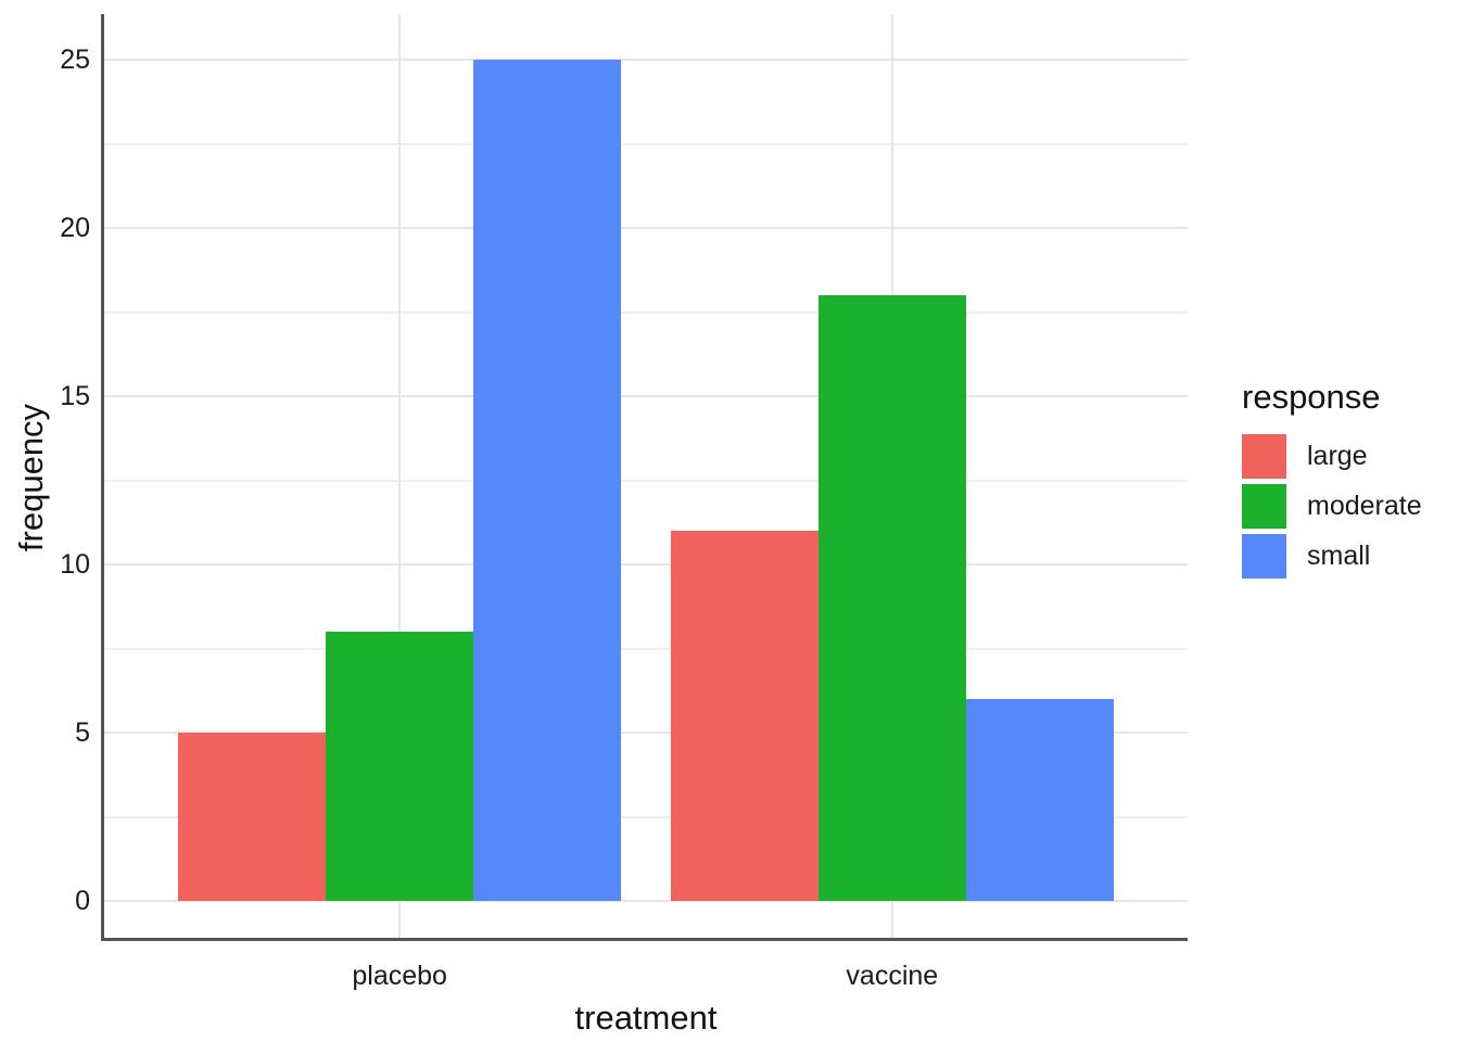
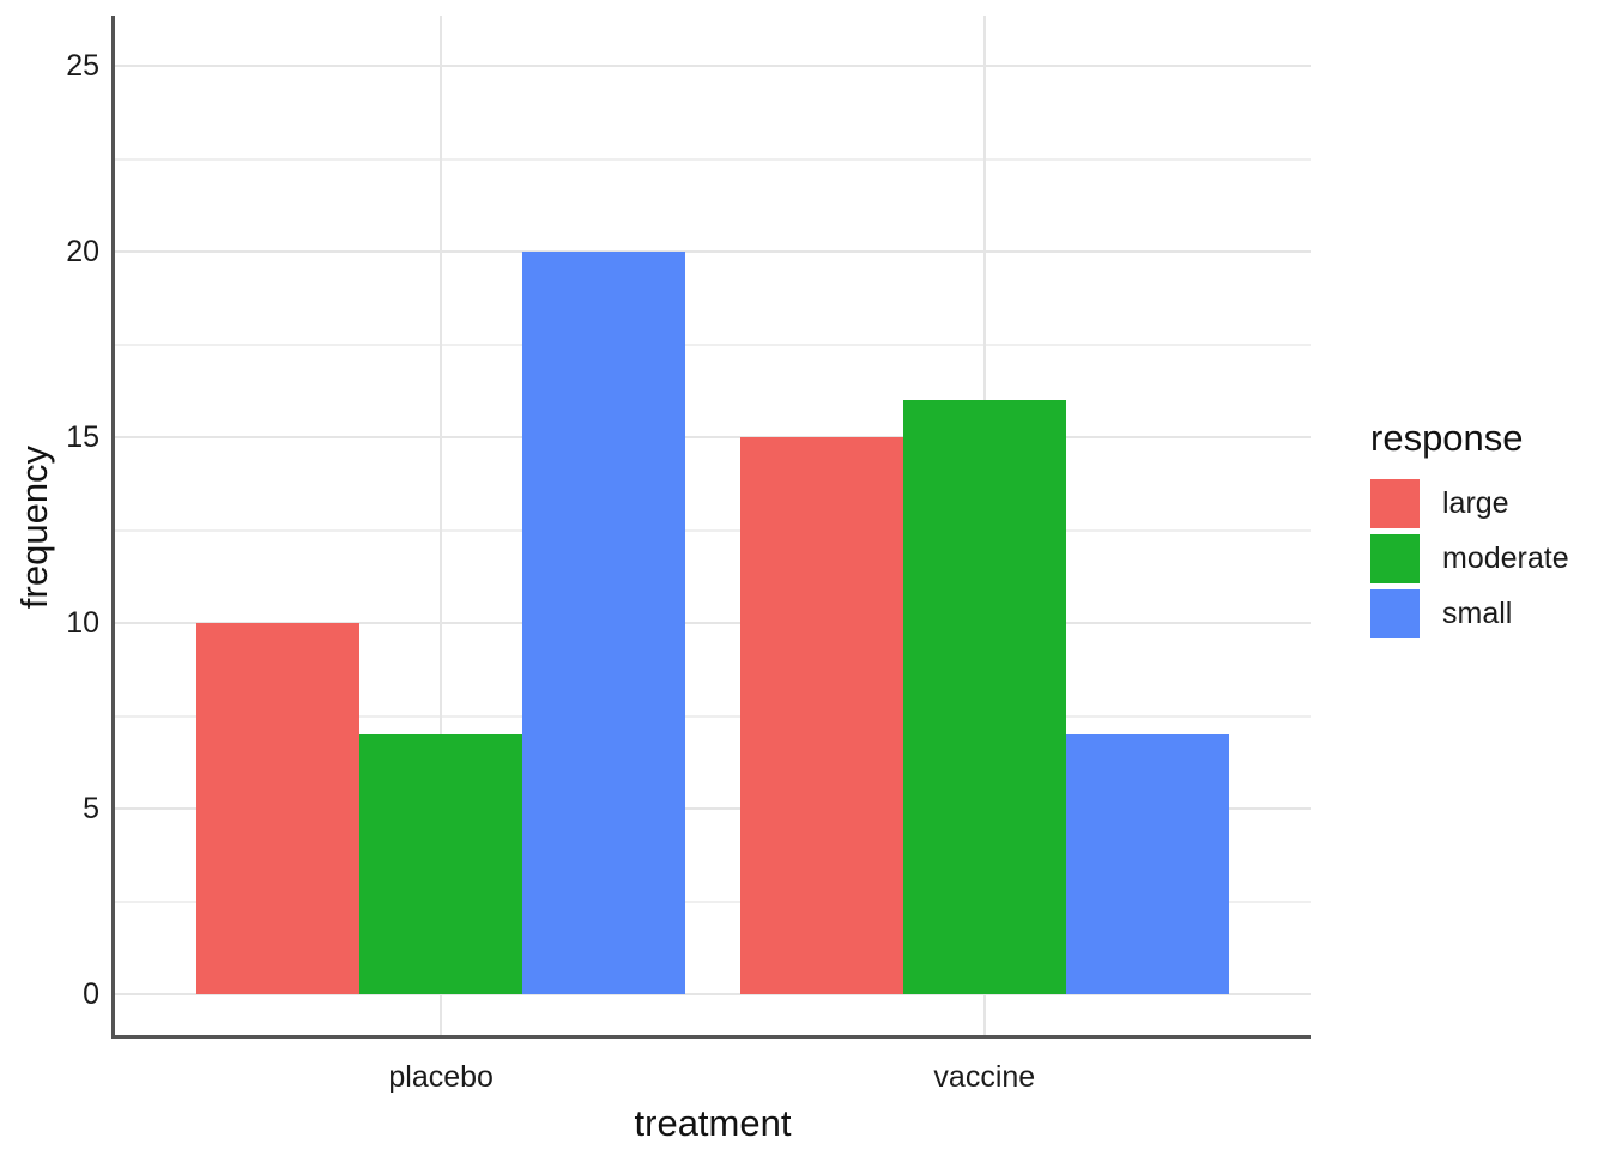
large/placebo: 5 -> 10
moderate/placebo: 8 -> 7
small/placebo: 25 -> 20
large/vaccine: 11 -> 15
moderate/vaccine: 18 -> 16
small/vaccine: 6 -> 7
